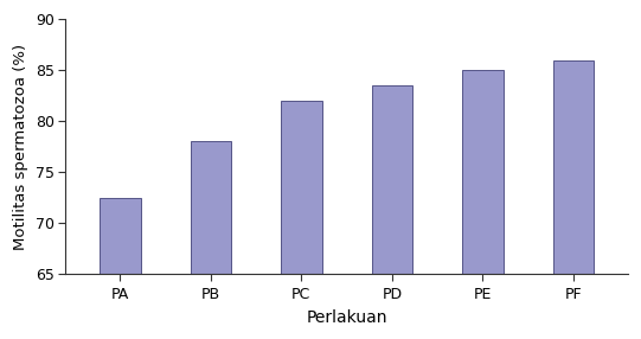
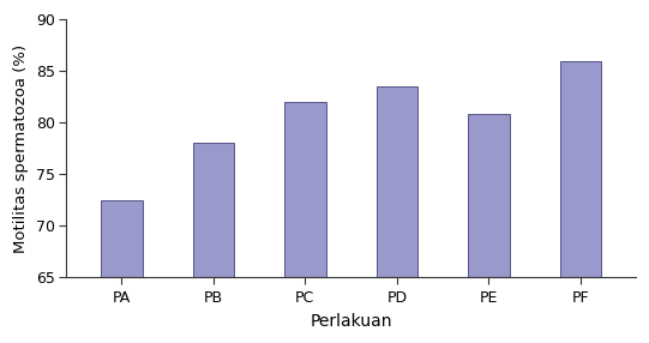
PE: 85.0 -> 80.8
